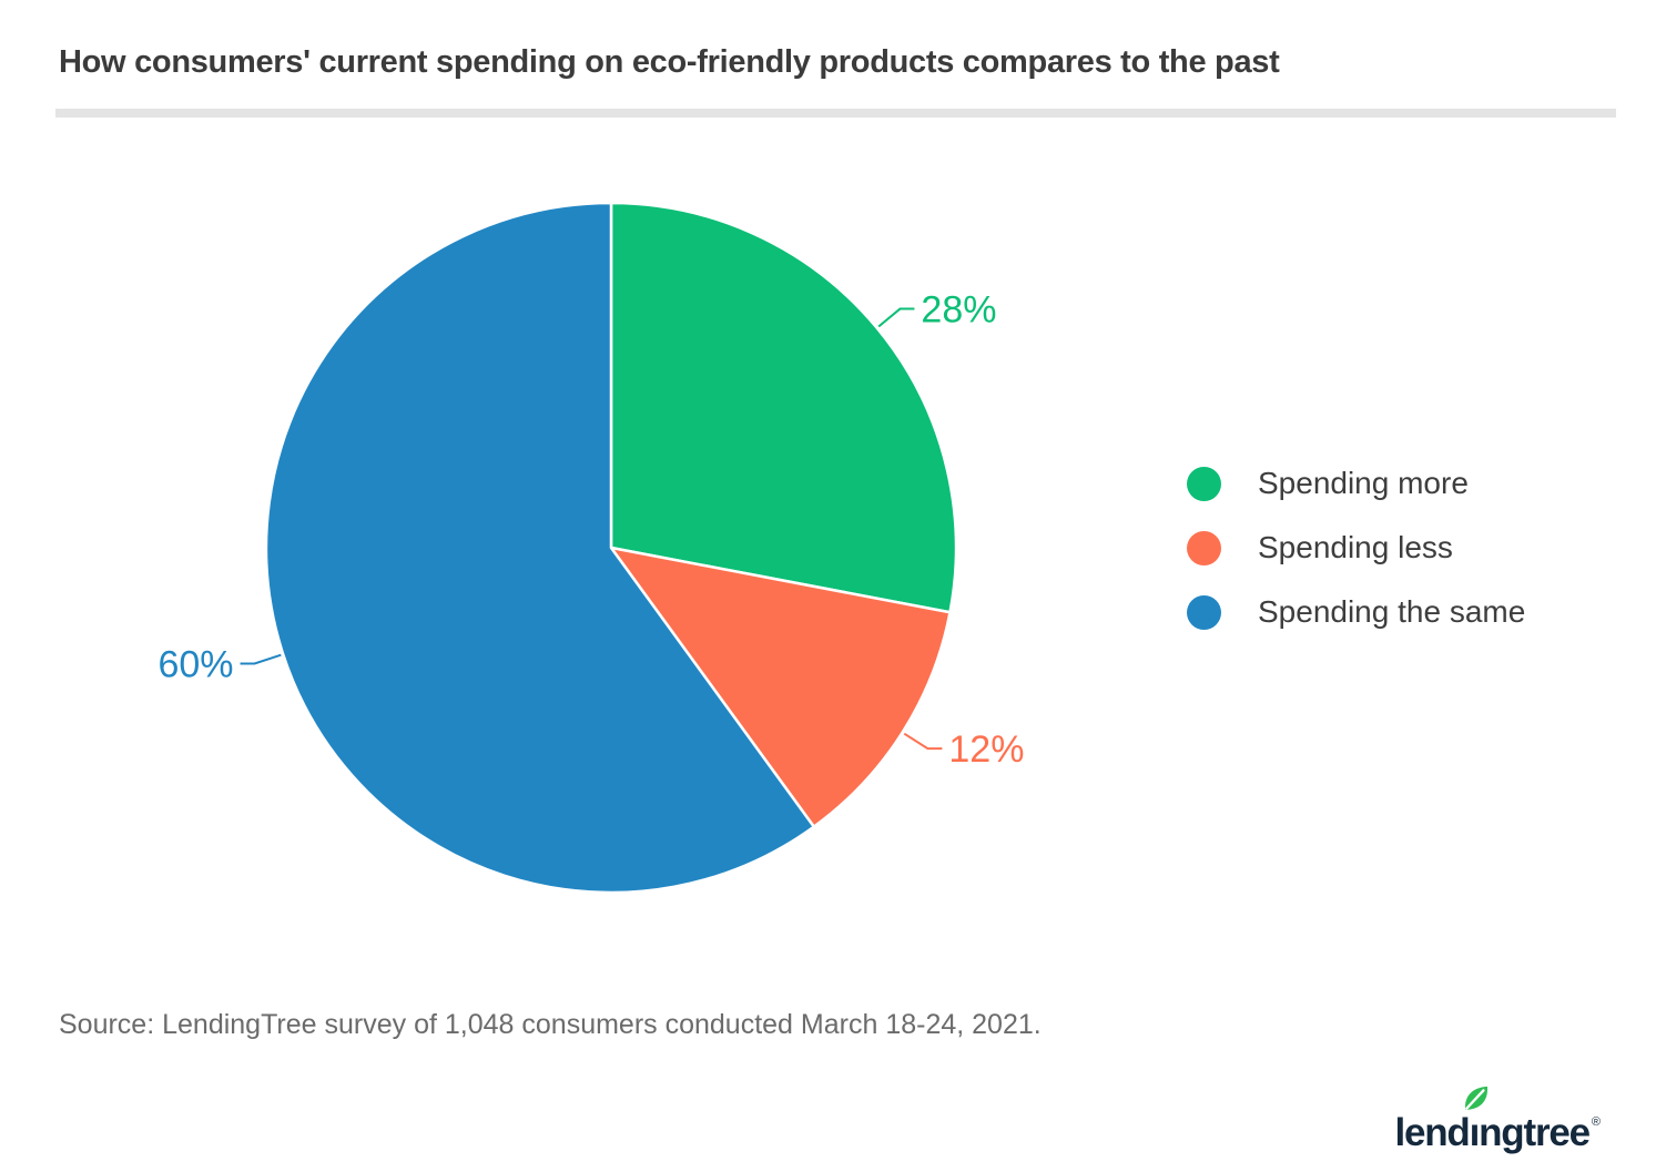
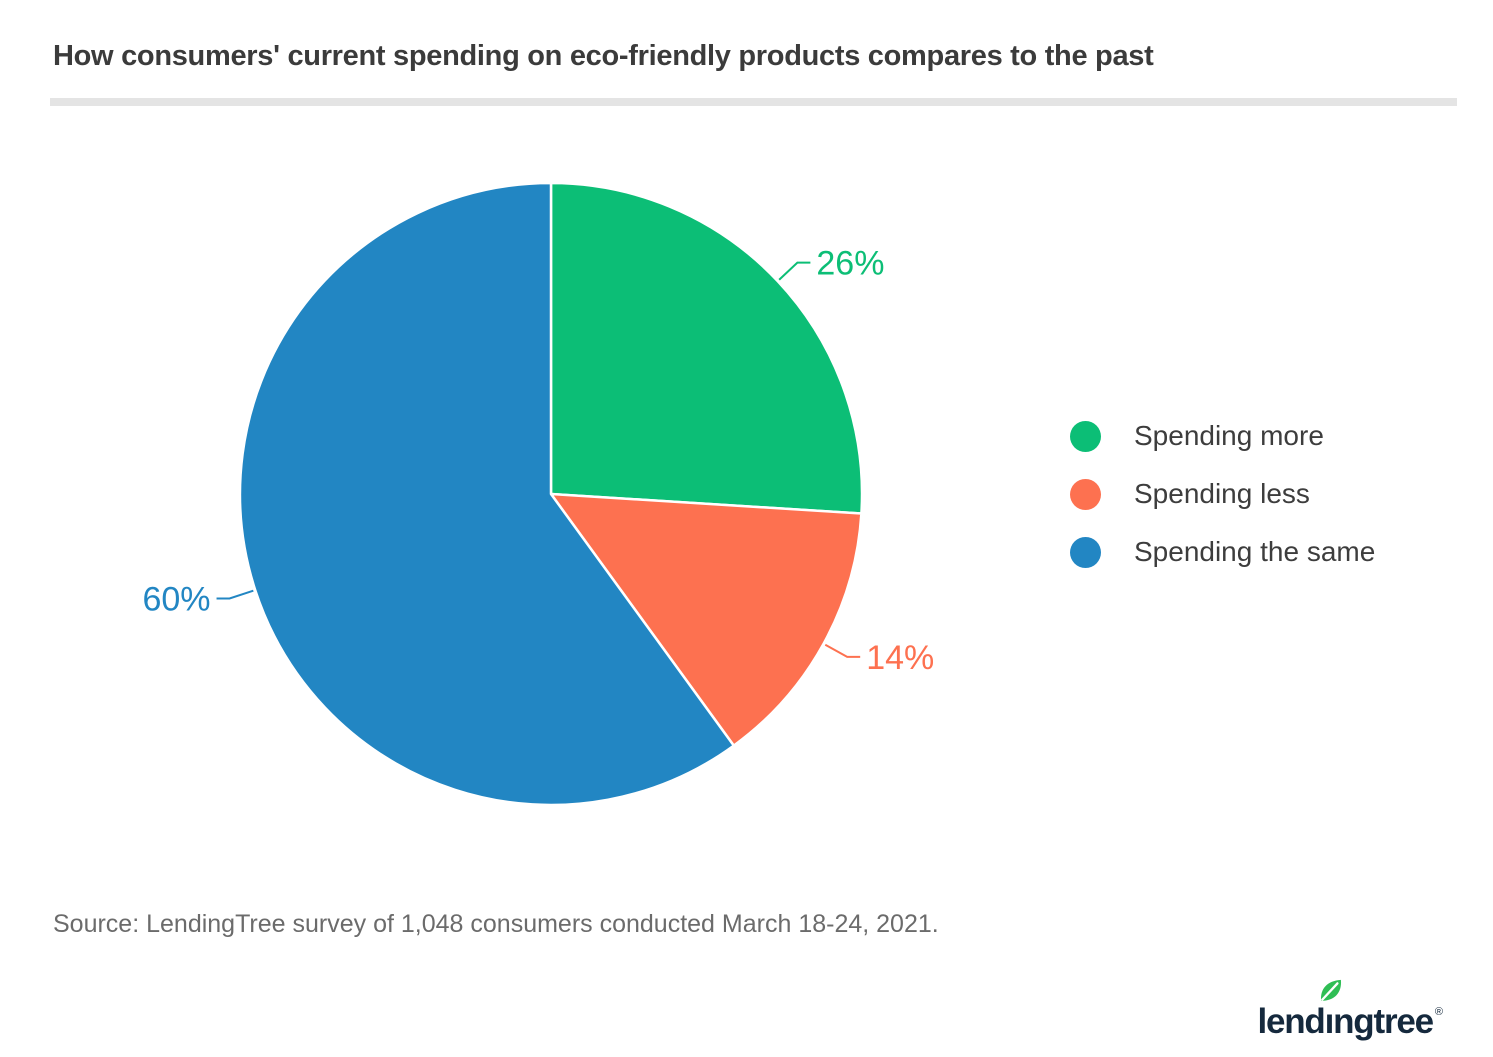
Spending more: 28% -> 26%
Spending less: 12% -> 14%
